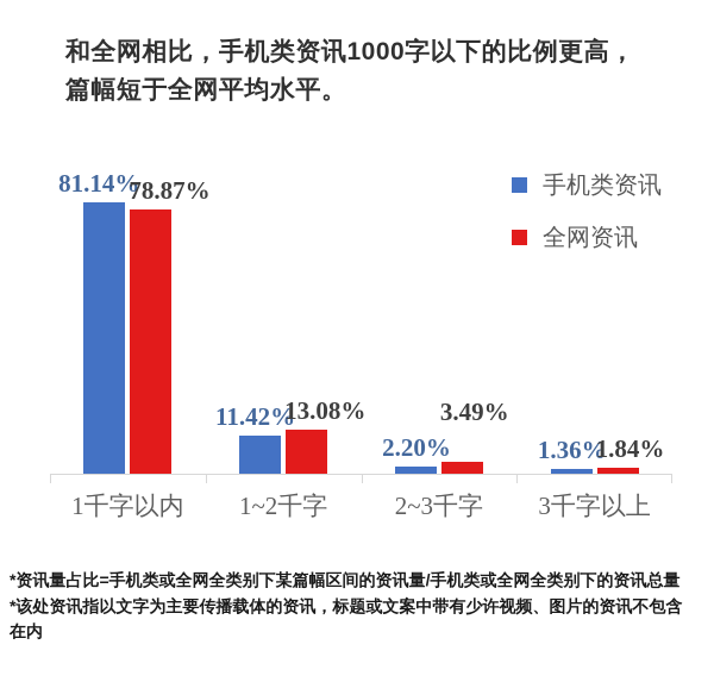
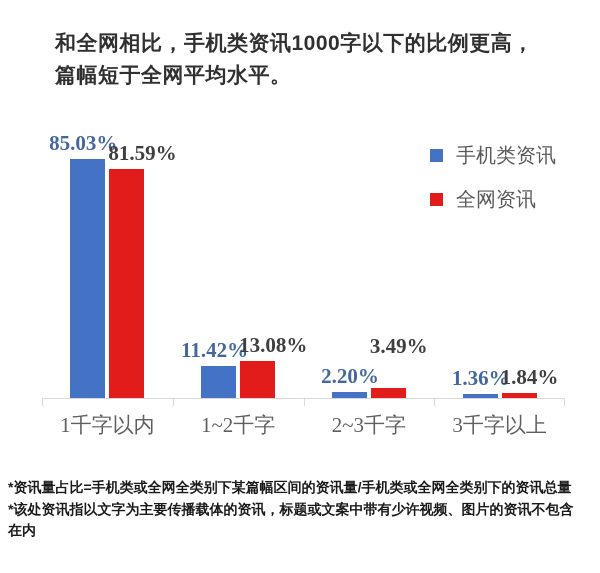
手机类资讯/1千字以内: 81.14% -> 85.03%
全网资讯/1千字以内: 78.87% -> 81.59%
